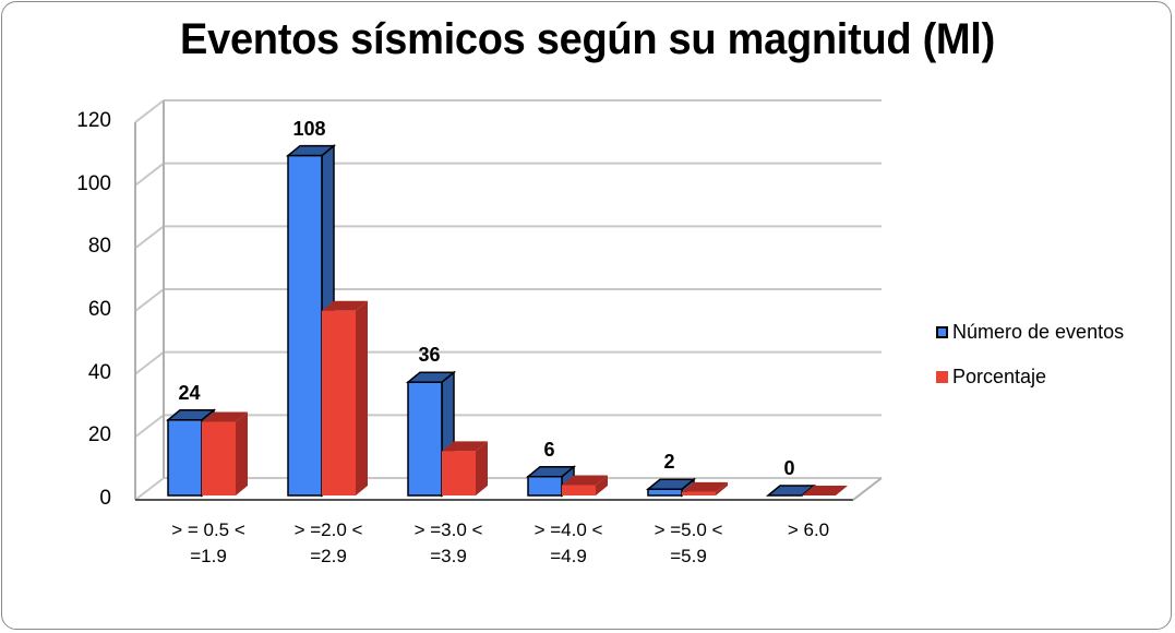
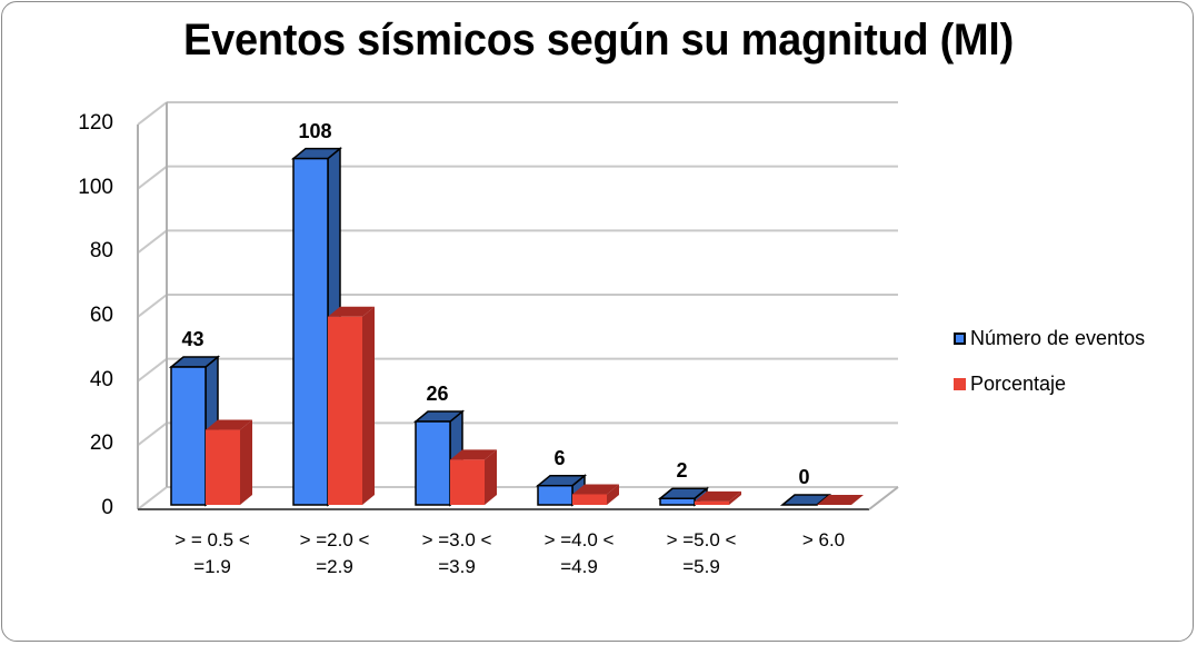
Número de eventos/> = 0.5 < =1.9: 24 -> 43
Número de eventos/> =3.0 < =3.9: 36 -> 26
